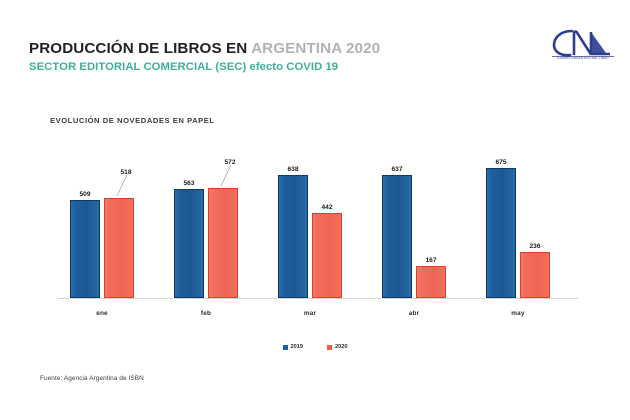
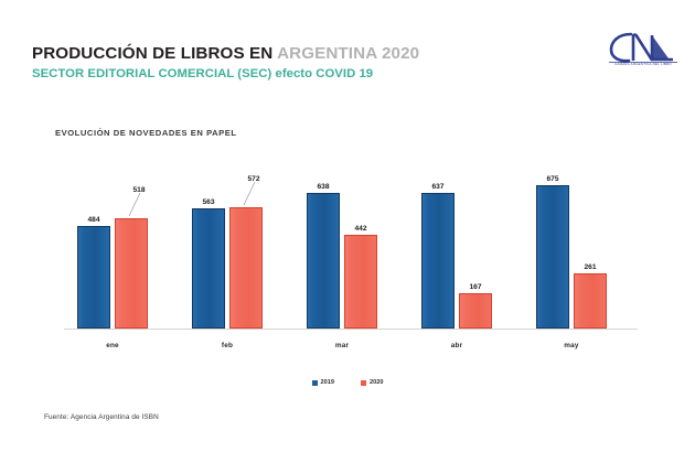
2019/ene: 509 -> 484
2020/may: 236 -> 261
